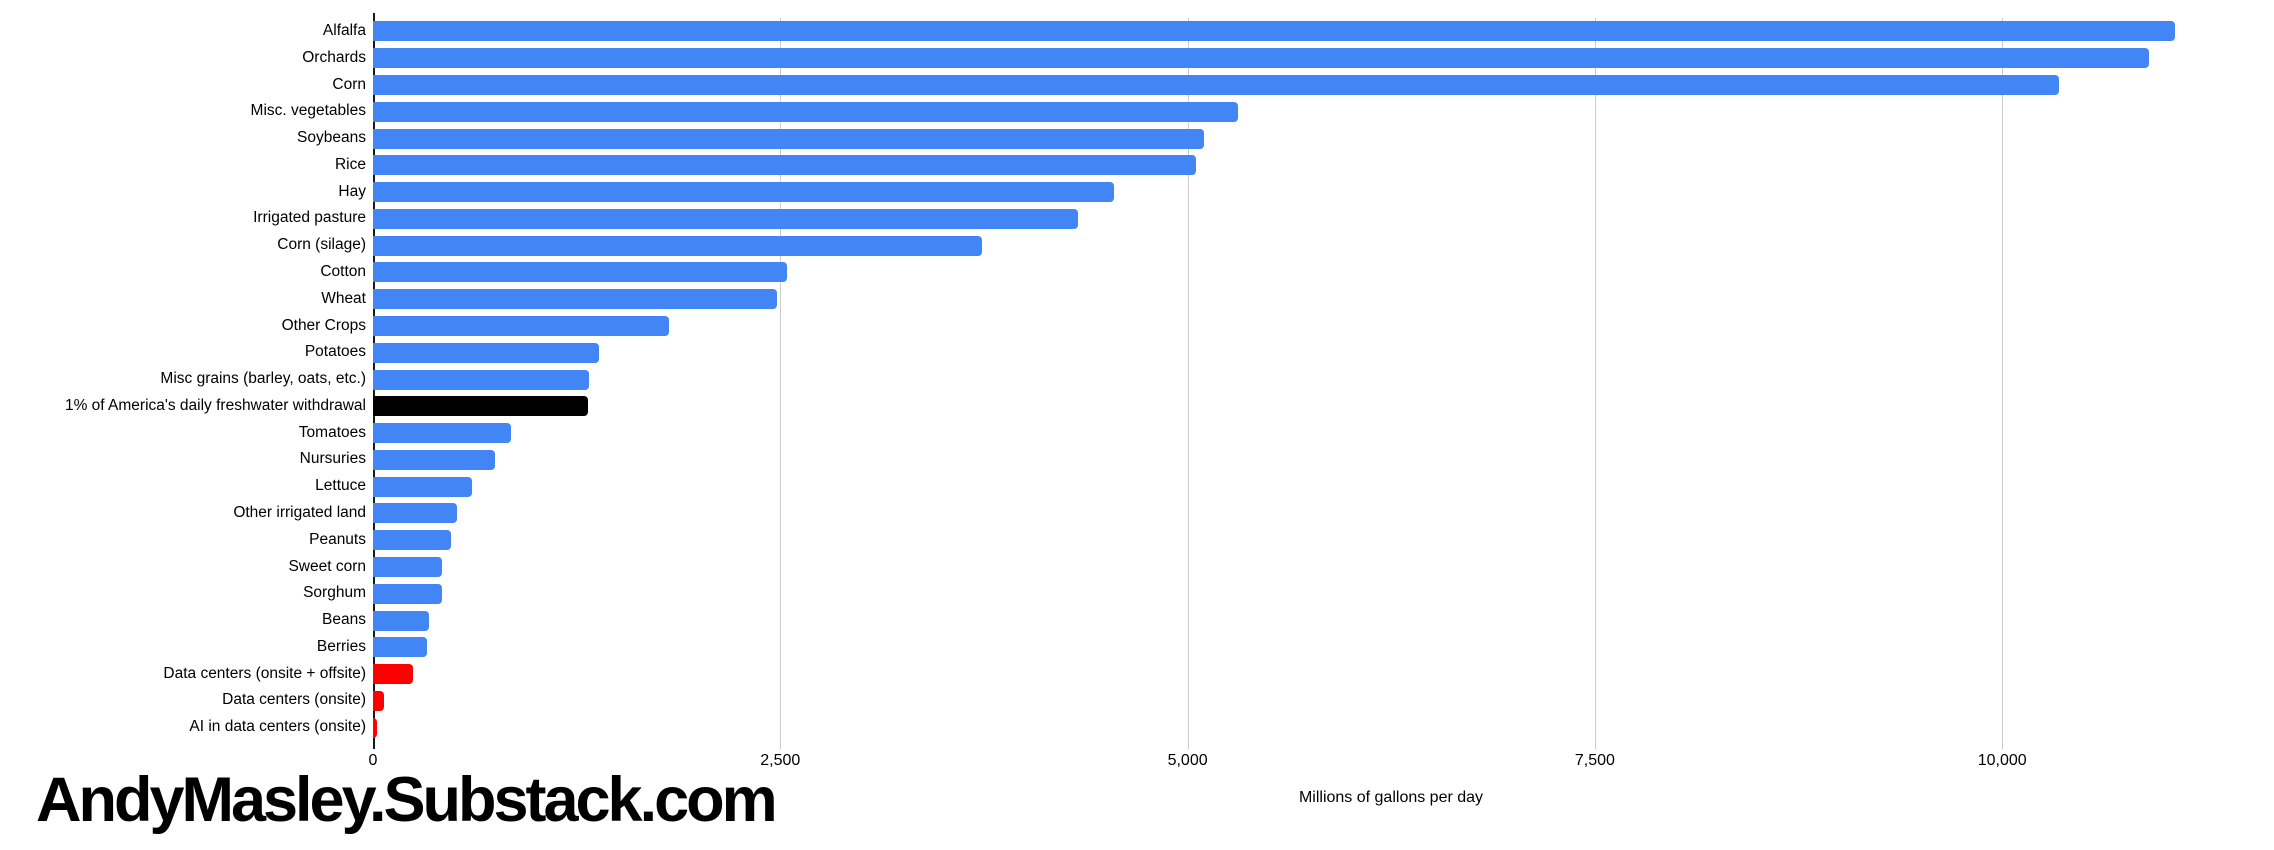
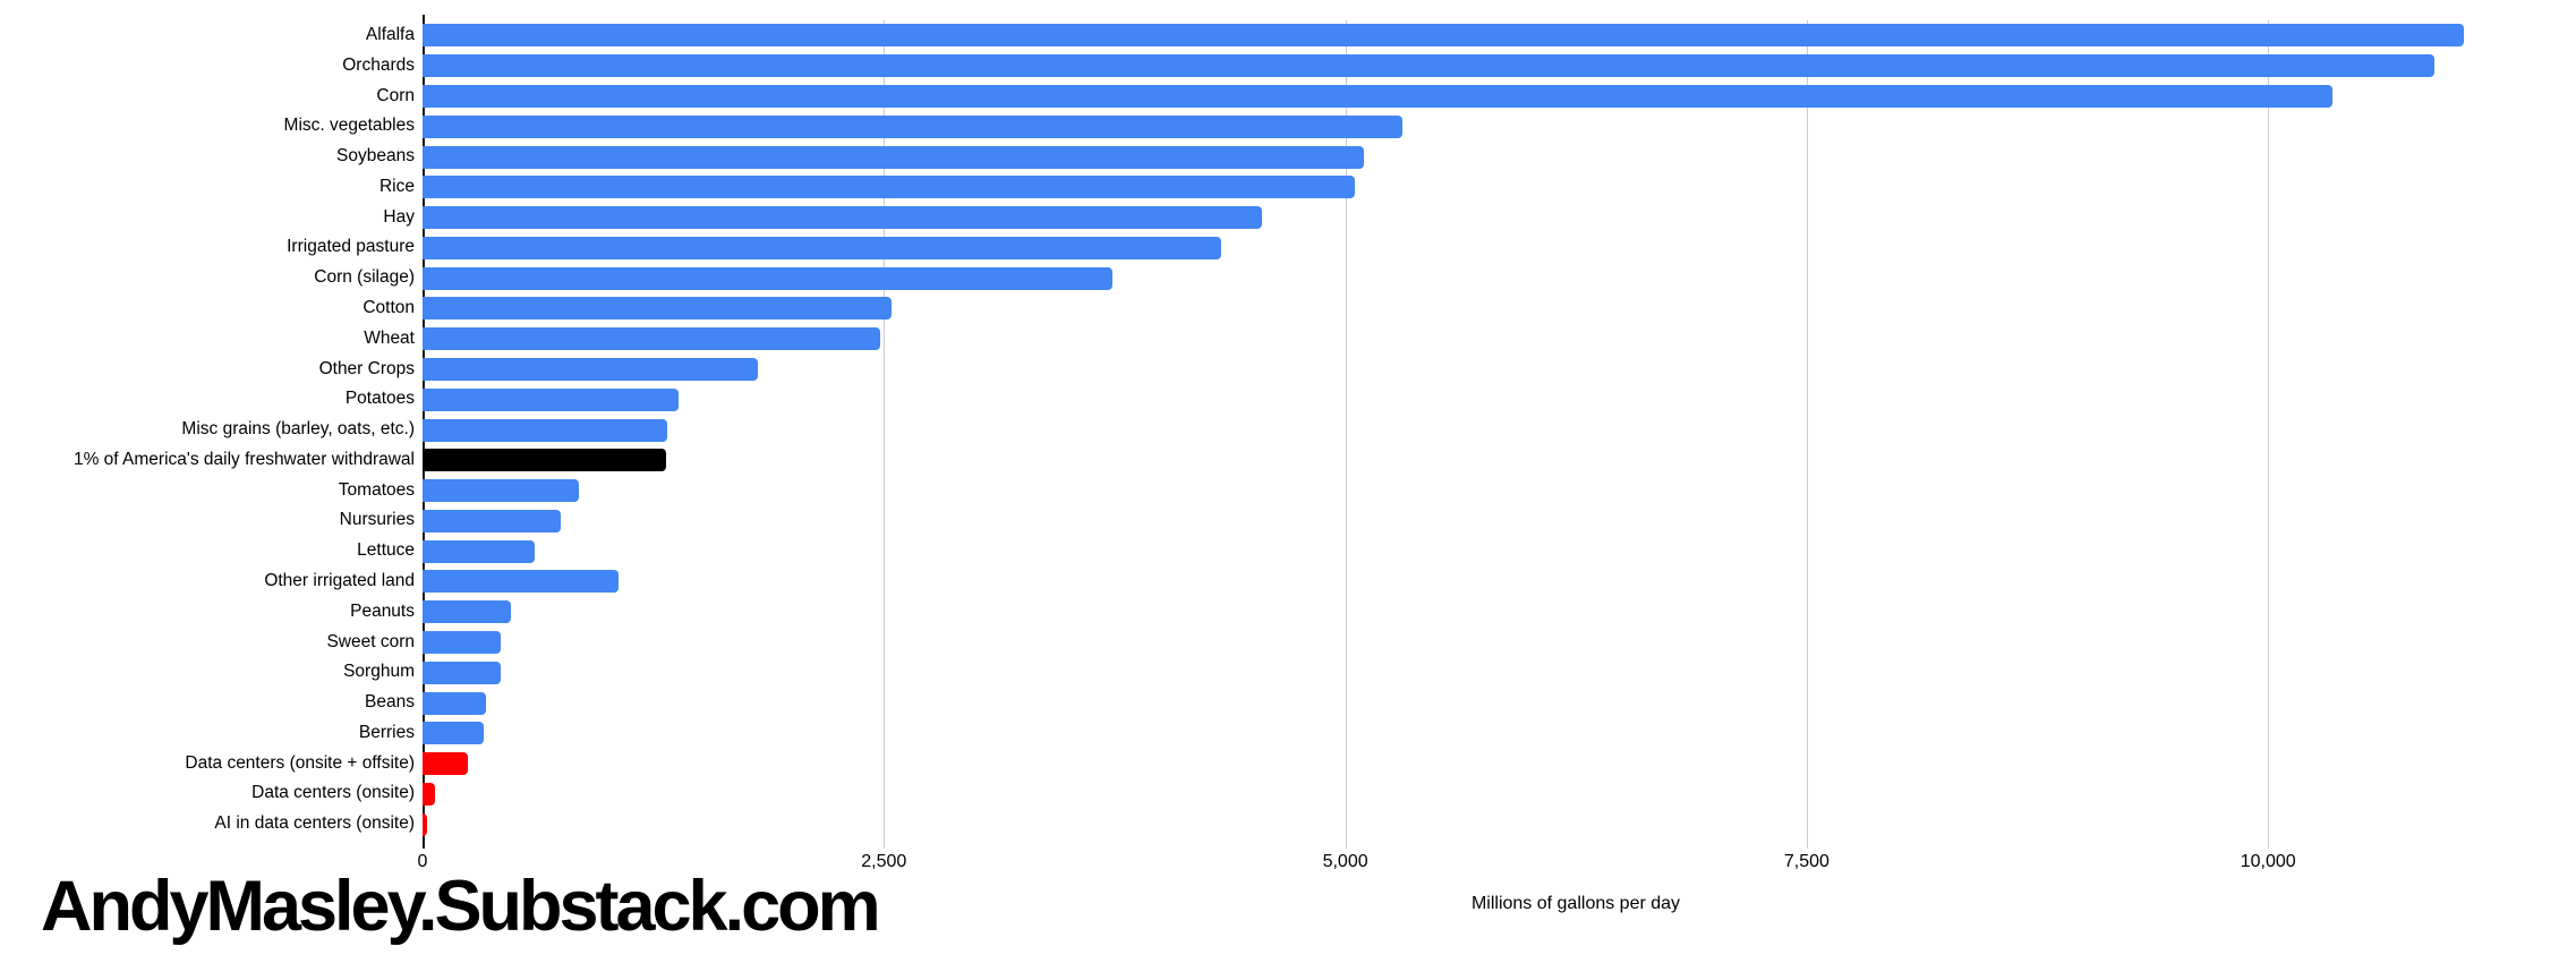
Other irrigated land: 520 -> 1060
